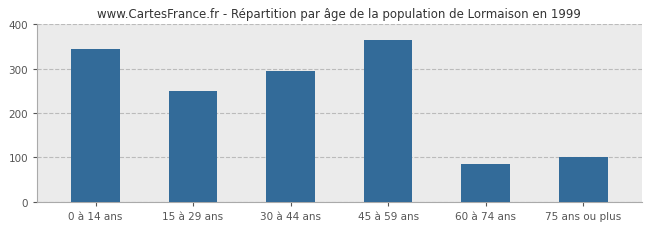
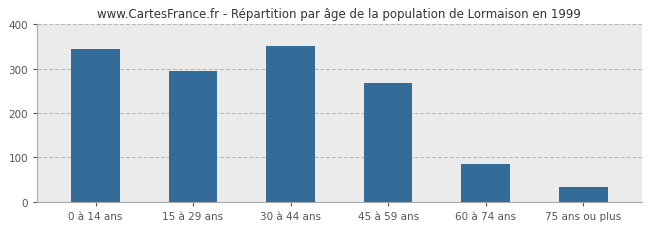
15 à 29 ans: 250 -> 295
30 à 44 ans: 295 -> 352
45 à 59 ans: 365 -> 268
75 ans ou plus: 100 -> 33
